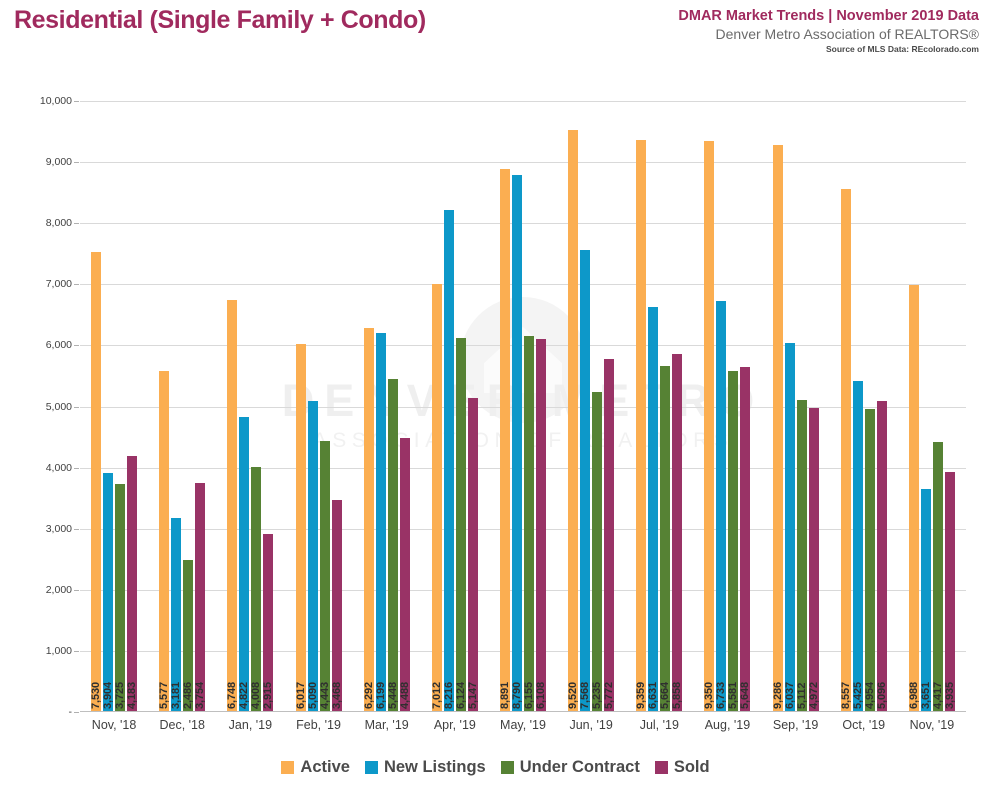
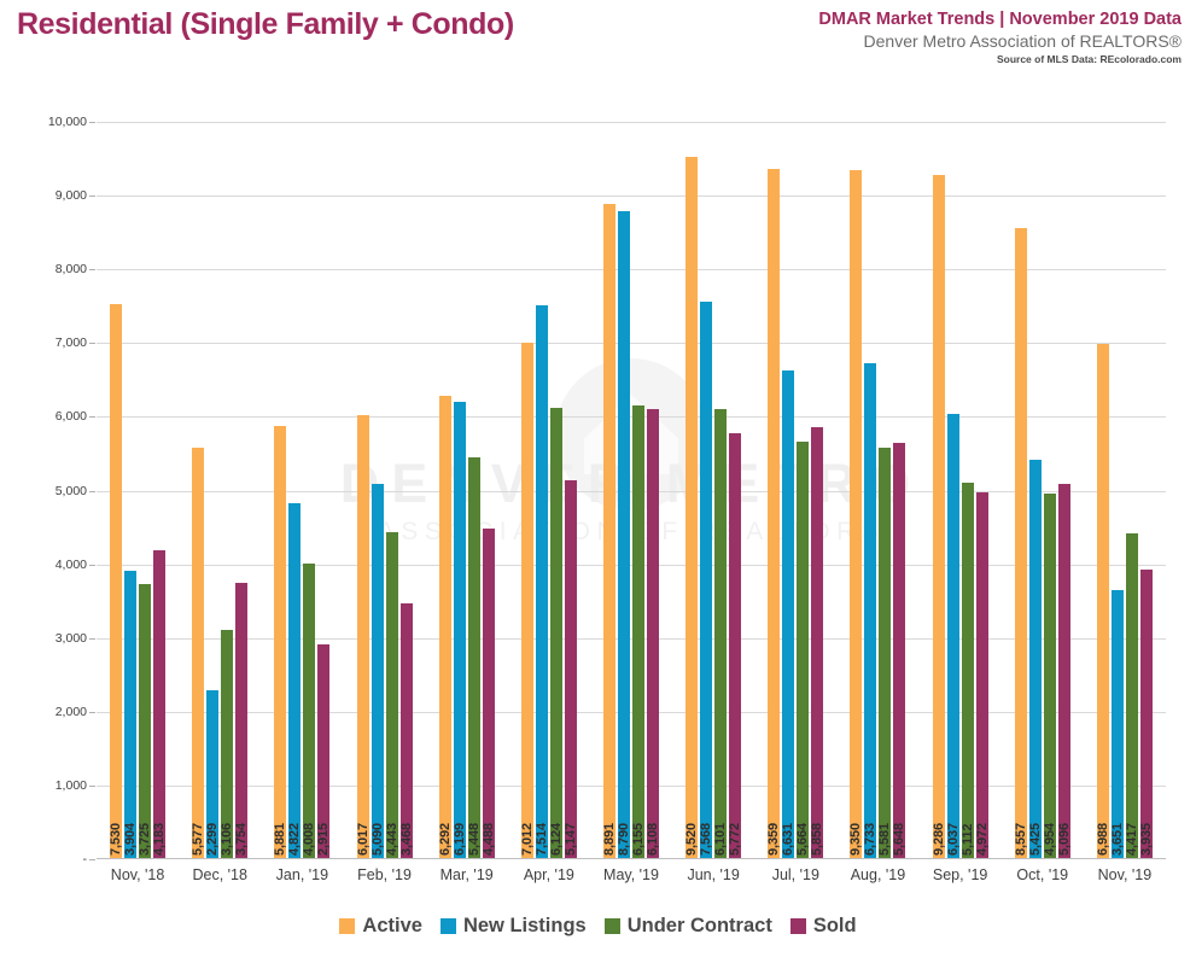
New Listings/Dec, '18: 3,181 -> 2,299
Under Contract/Dec, '18: 2,486 -> 3,106
Active/Jan, '19: 6,748 -> 5,881
New Listings/Apr, '19: 8,216 -> 7,514
Under Contract/Jun, '19: 5,235 -> 6,101
